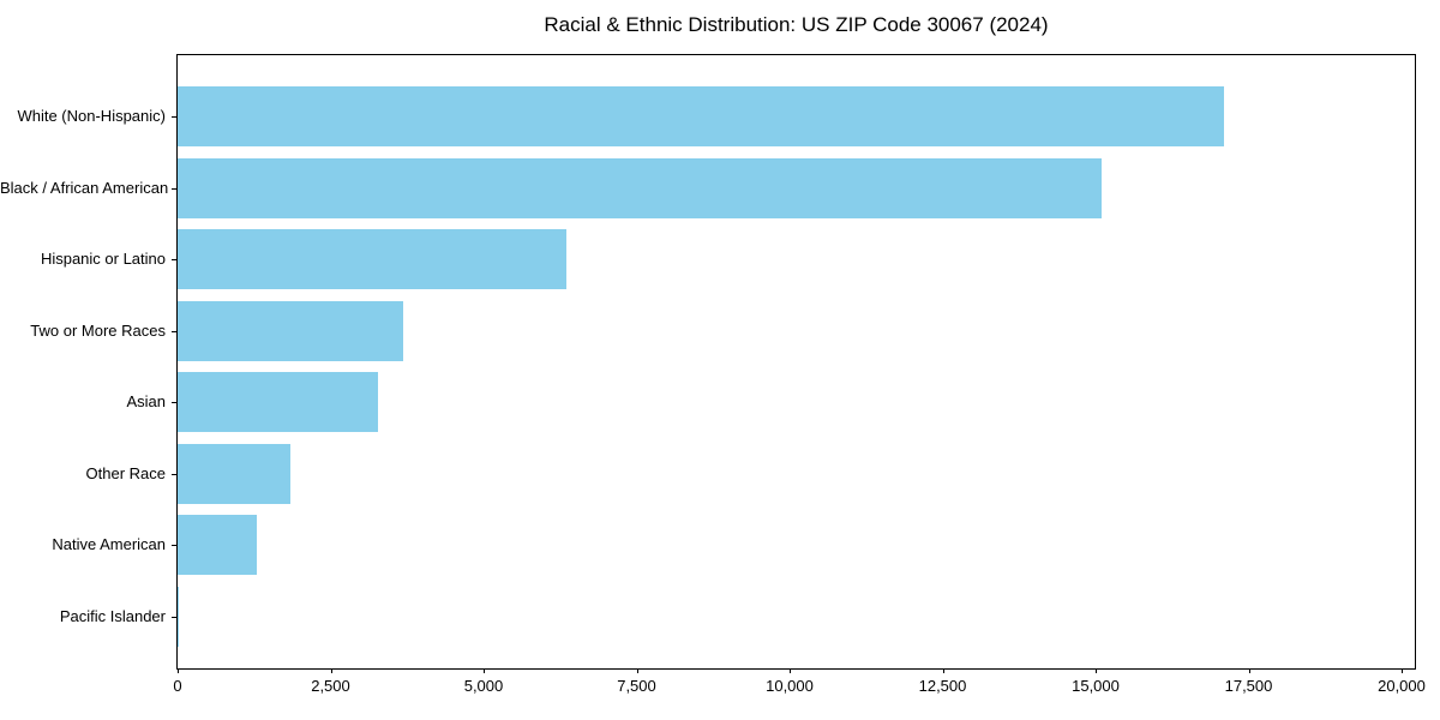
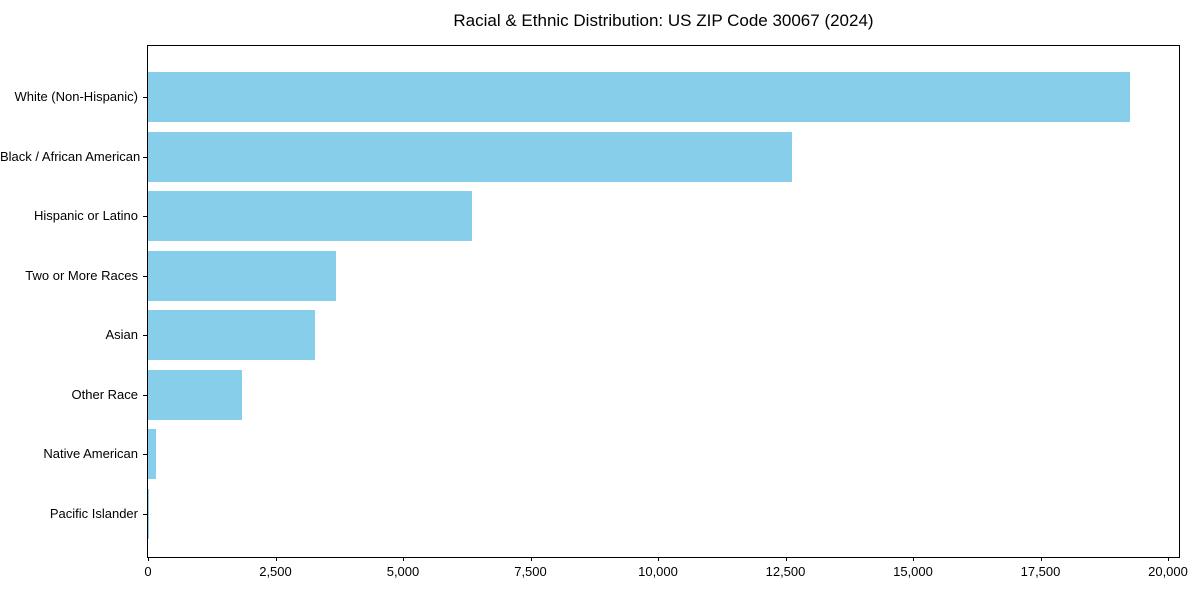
White (Non-Hispanic): 17100 -> 19200
Black / African American: 15100 -> 12600
Native American: 1300 -> 200
